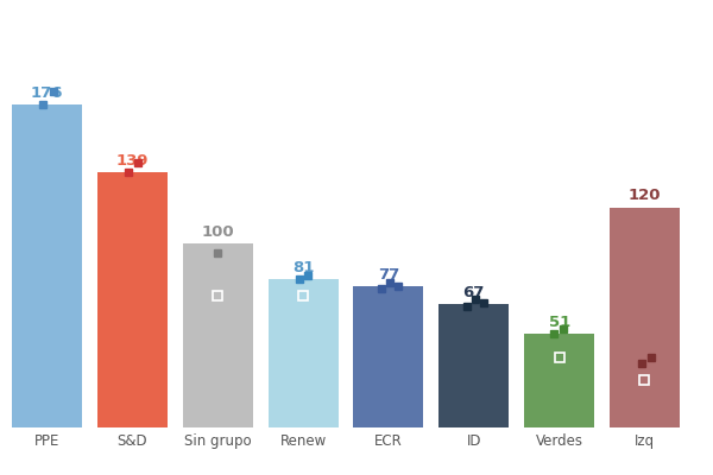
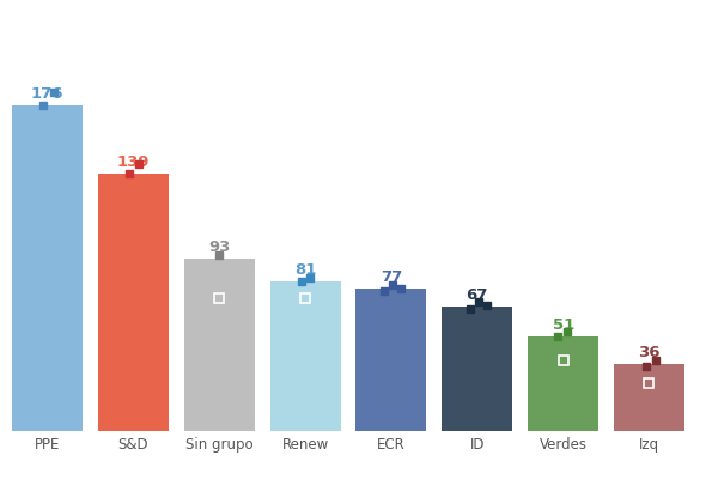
Sin grupo: 100 -> 93
Izq: 120 -> 36
